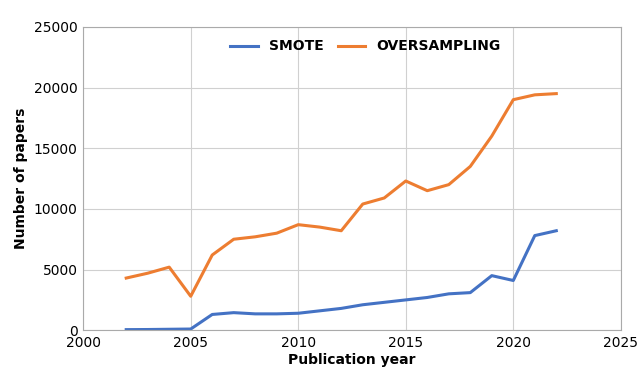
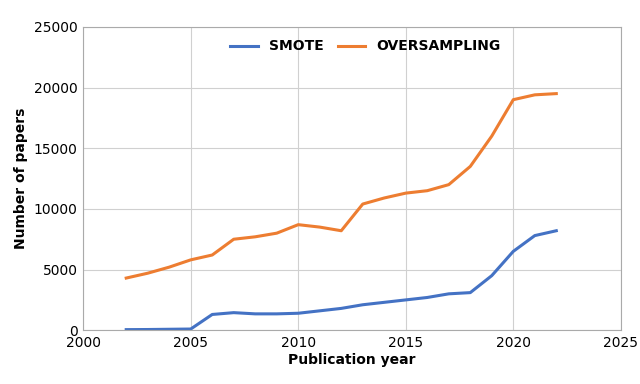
OVERSAMPLING/2005: 2800 -> 5800
OVERSAMPLING/2015: 12300 -> 11300
SMOTE/2020: 4100 -> 6500
